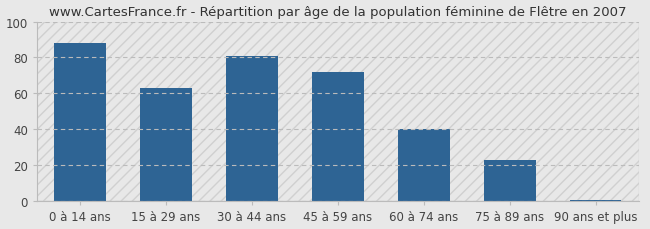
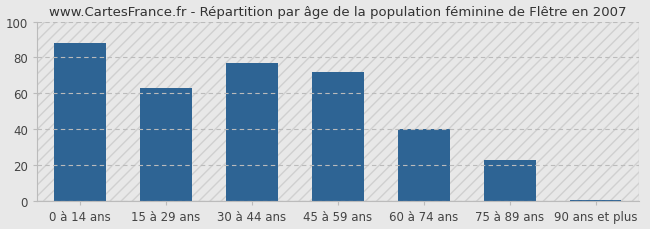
30 à 44 ans: 81 -> 77
